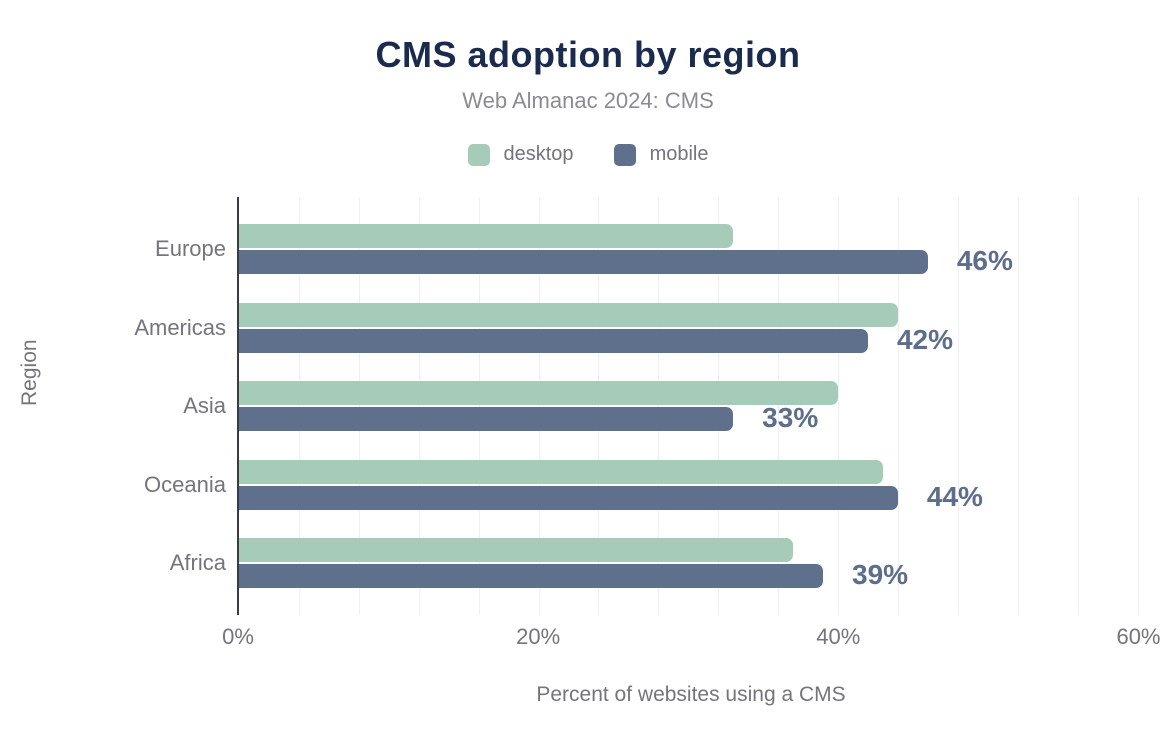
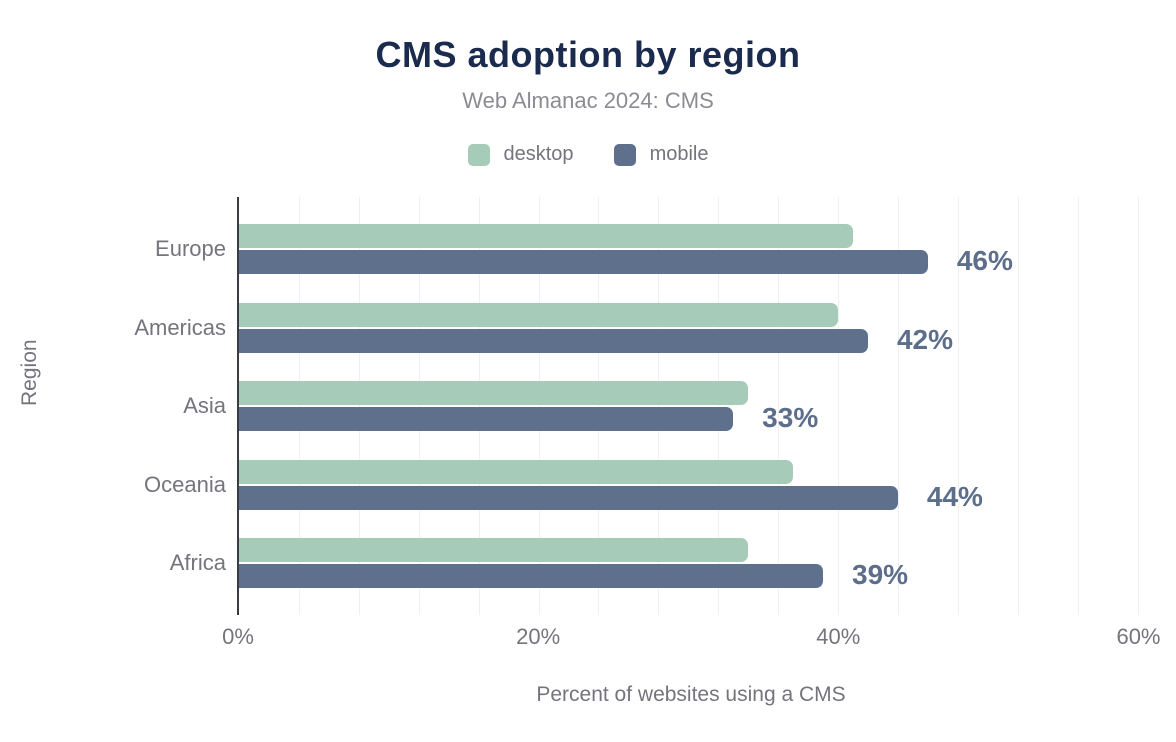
desktop/Europe: 33% -> 41%
desktop/Americas: 44% -> 40%
desktop/Asia: 40% -> 34%
desktop/Oceania: 43% -> 37%
desktop/Africa: 37% -> 34%
